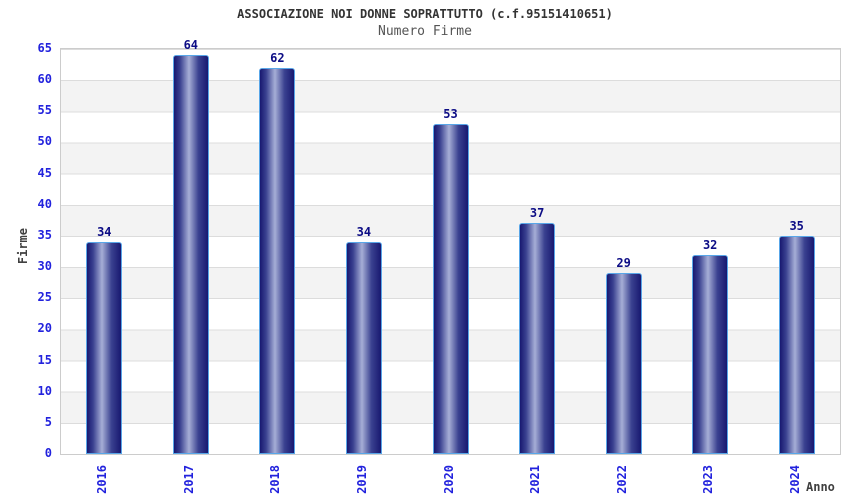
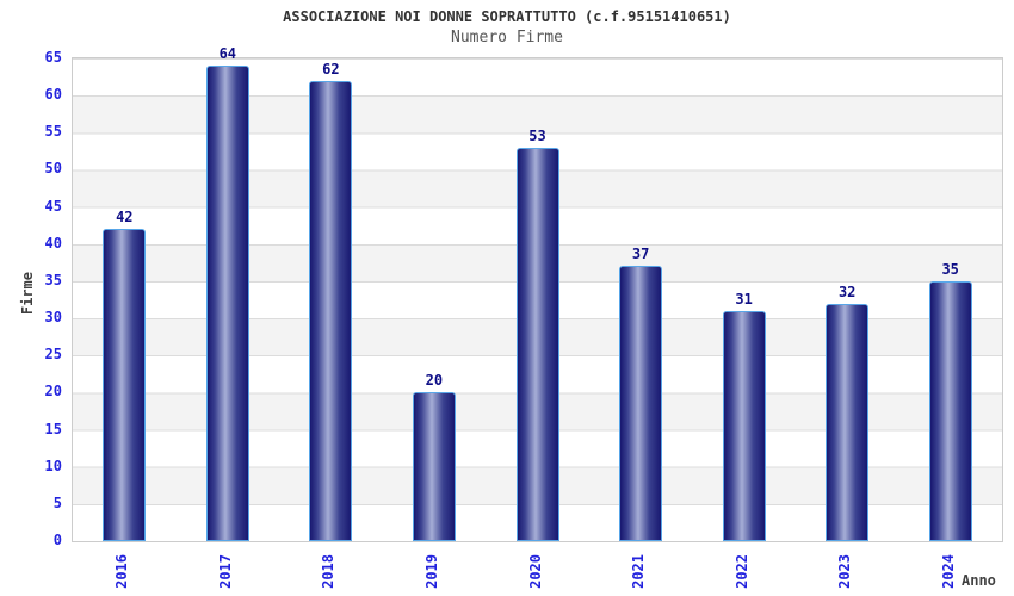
2016: 34 -> 42
2019: 34 -> 20
2022: 29 -> 31
